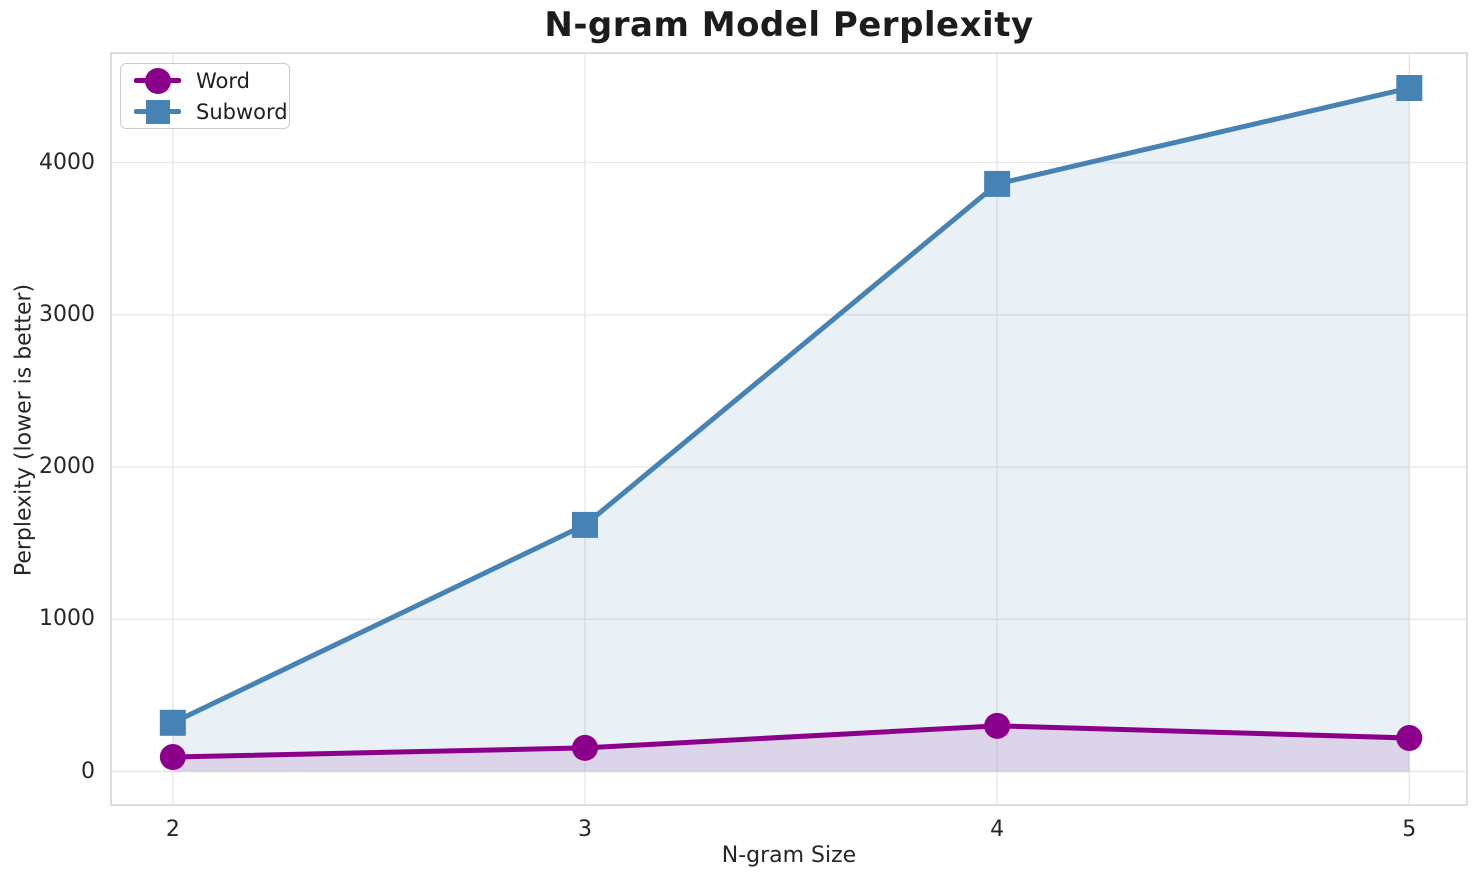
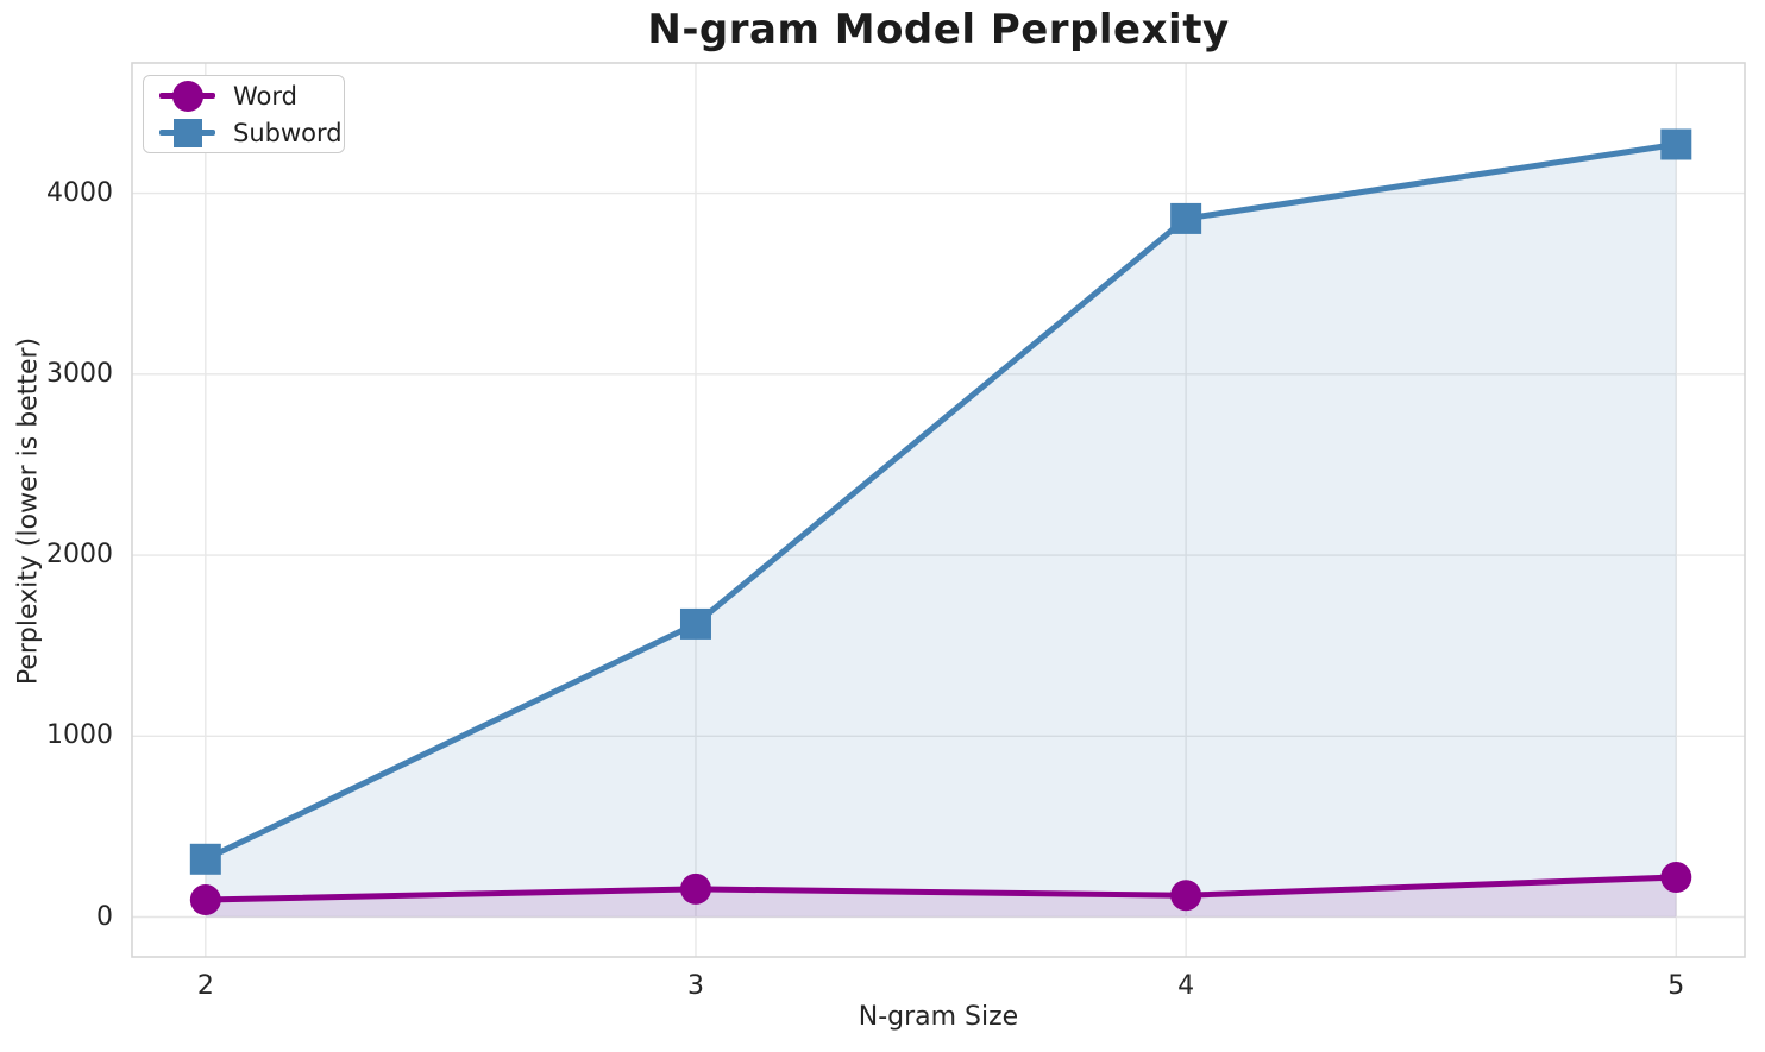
Word/4: 300 -> 120
Subword/5: 4490 -> 4270
